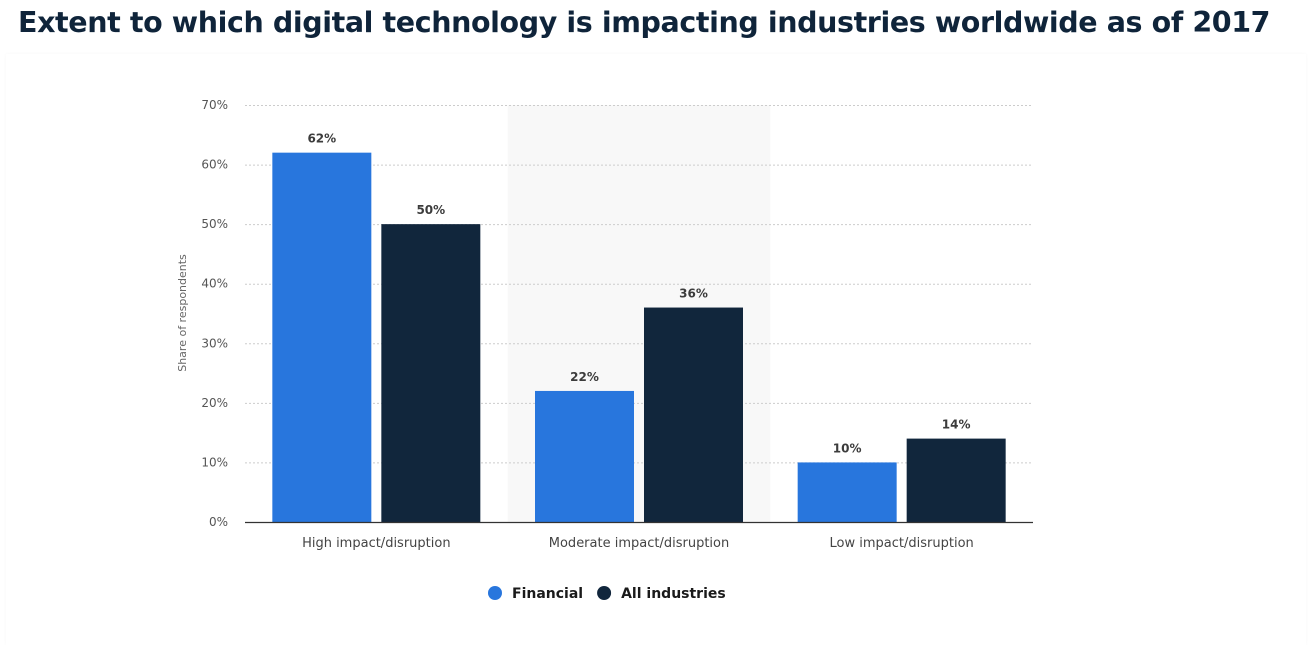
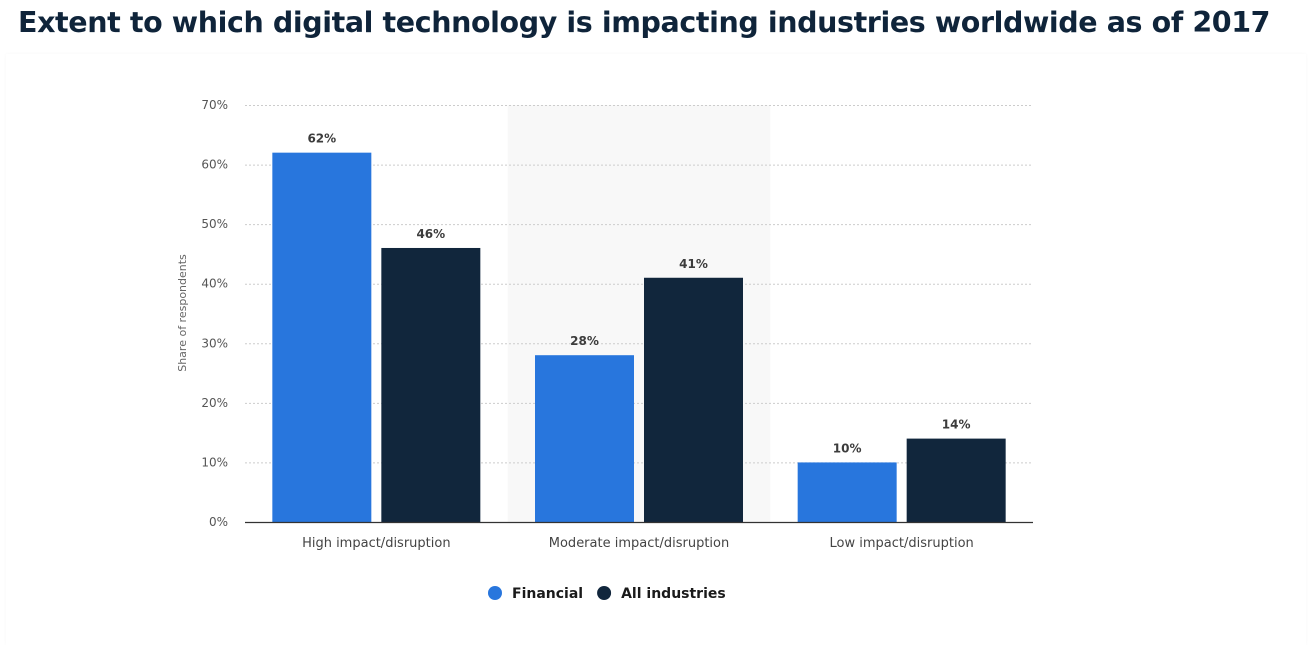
All industries/High impact/disruption: 50% -> 46%
Financial/Moderate impact/disruption: 22% -> 28%
All industries/Moderate impact/disruption: 36% -> 41%
